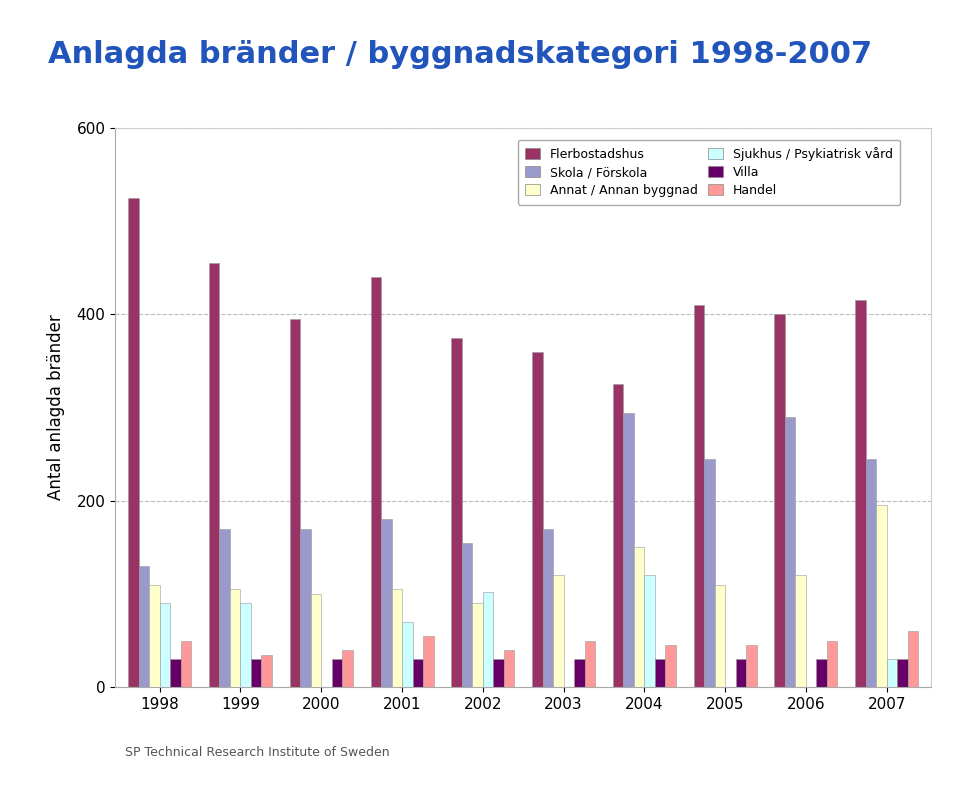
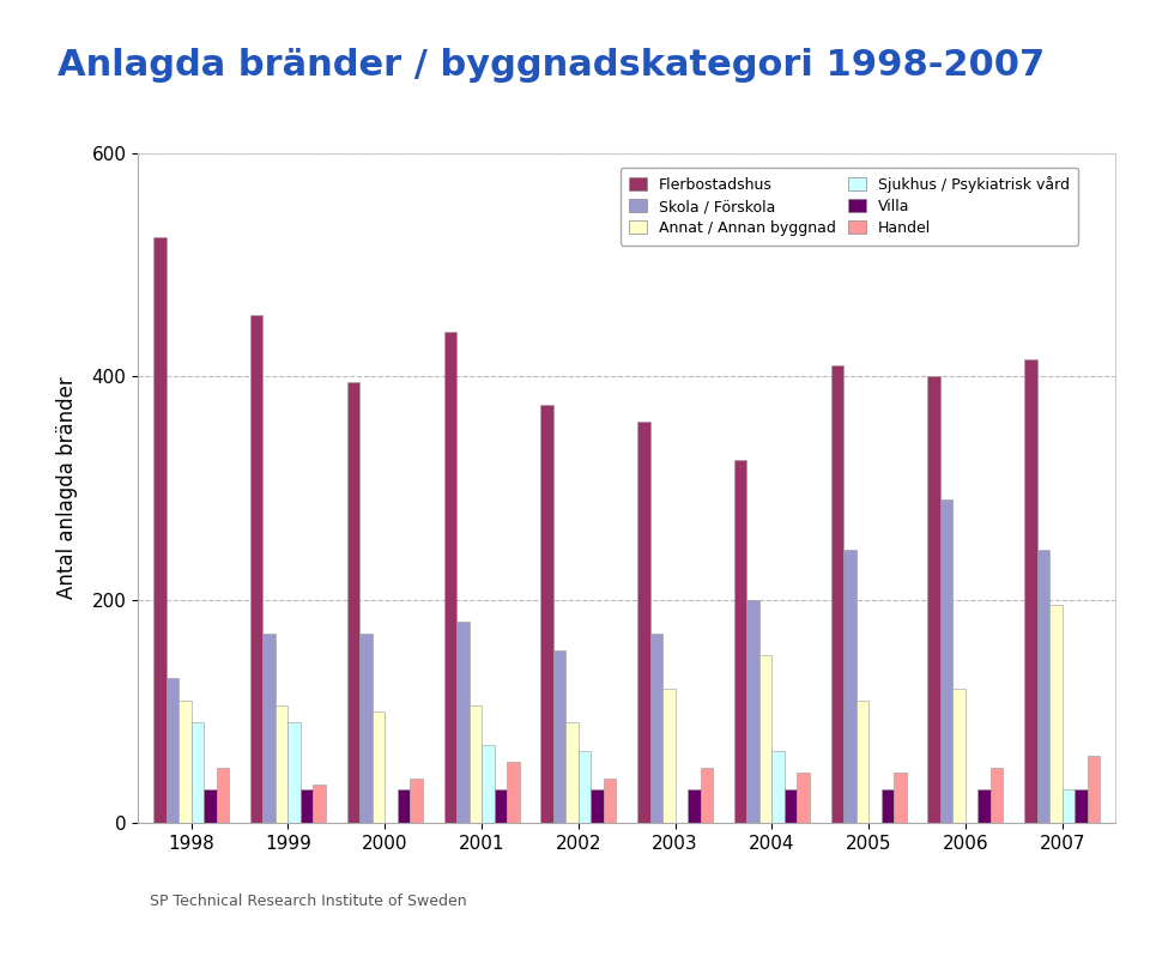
Sjukhus / Psykiatrisk vård/2002: 102 -> 65
Skola / Förskola/2004: 294 -> 200
Sjukhus / Psykiatrisk vård/2004: 120 -> 65
